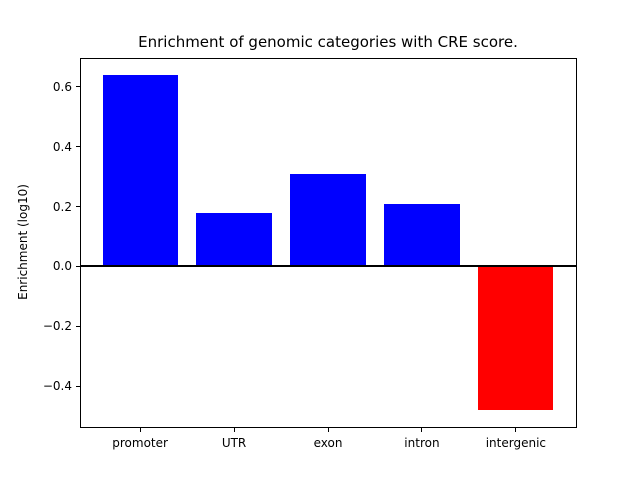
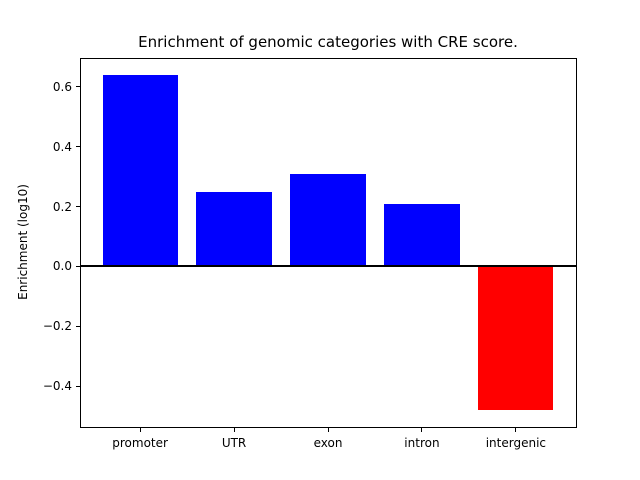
UTR: 0.18 -> 0.25
